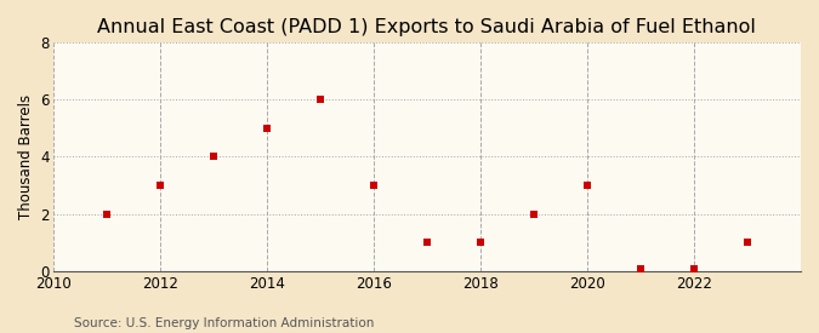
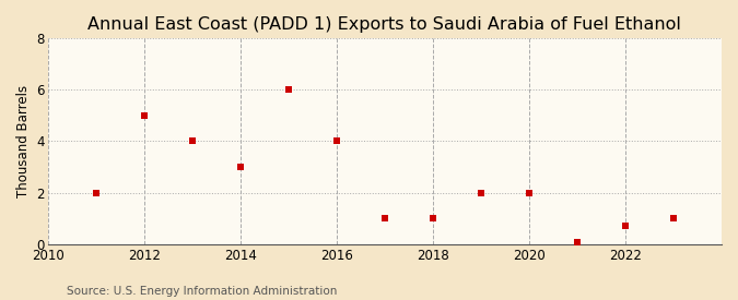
2012: 3.00 -> 5.00
2014: 5.00 -> 3.00
2016: 3.00 -> 4.00
2020: 3.00 -> 2.00
2022: 0.07 -> 0.70
